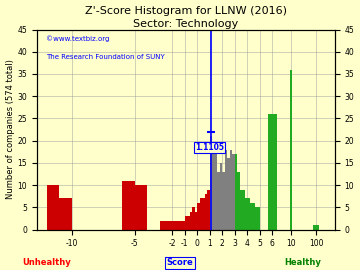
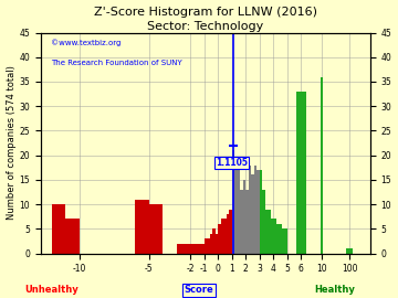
6: 26 -> 33
